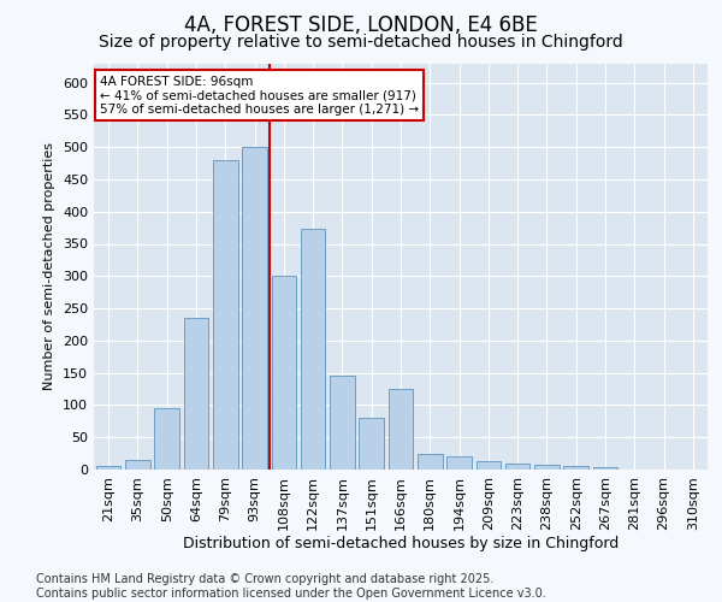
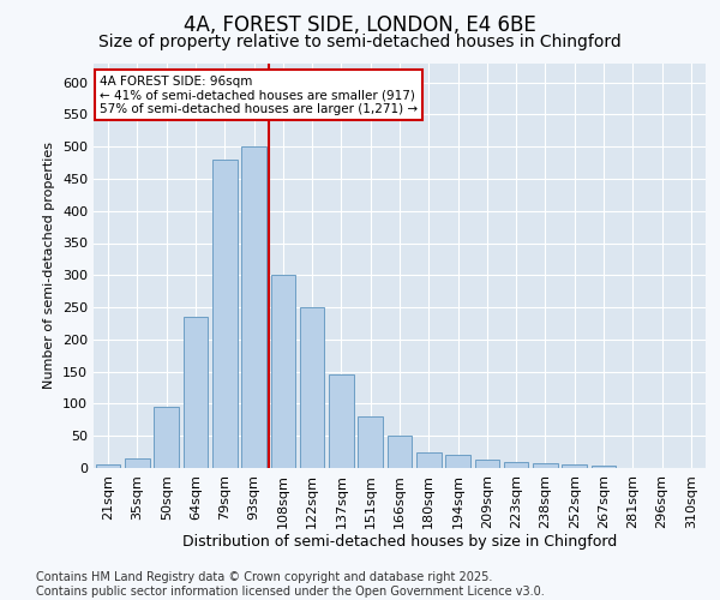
122sqm: 374 -> 250
166sqm: 126 -> 50
